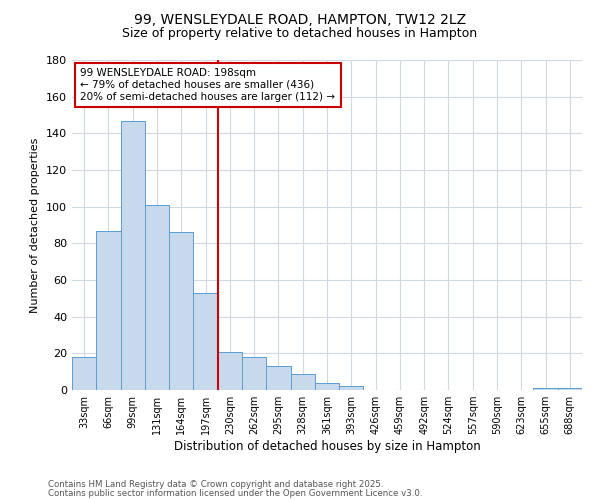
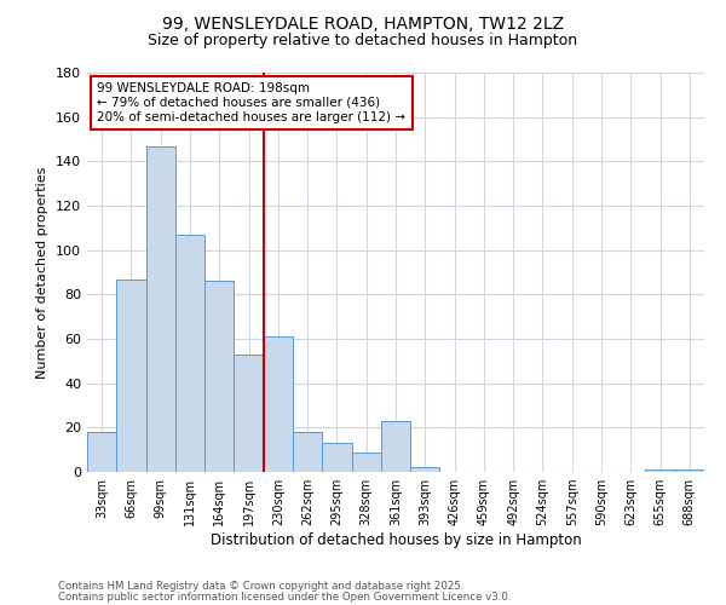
131sqm: 101 -> 107
230sqm: 21 -> 61
361sqm: 4 -> 23
